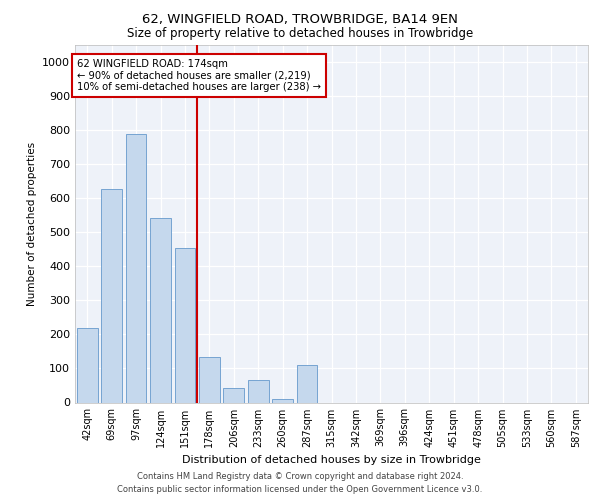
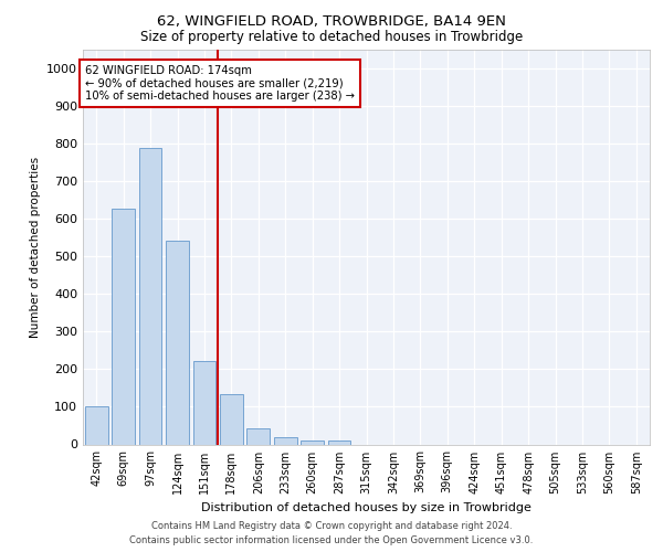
42sqm: 220 -> 101
151sqm: 455 -> 222
233sqm: 65 -> 19
287sqm: 110 -> 9
